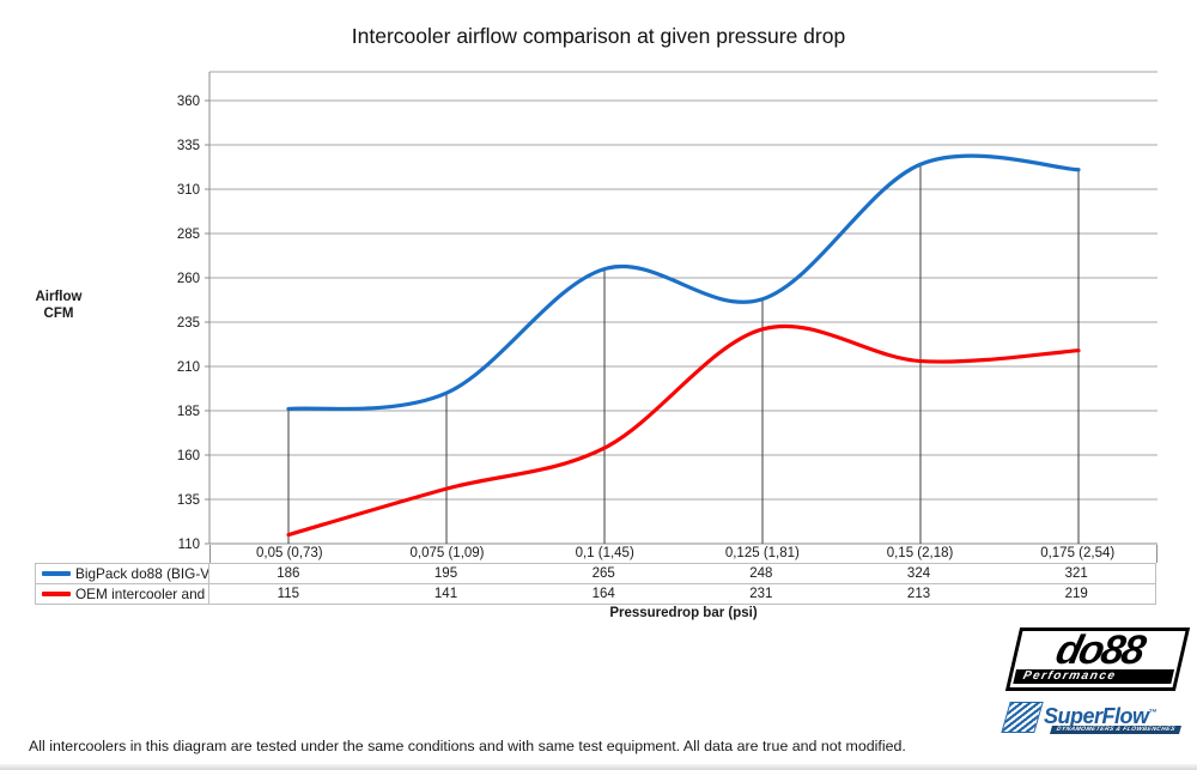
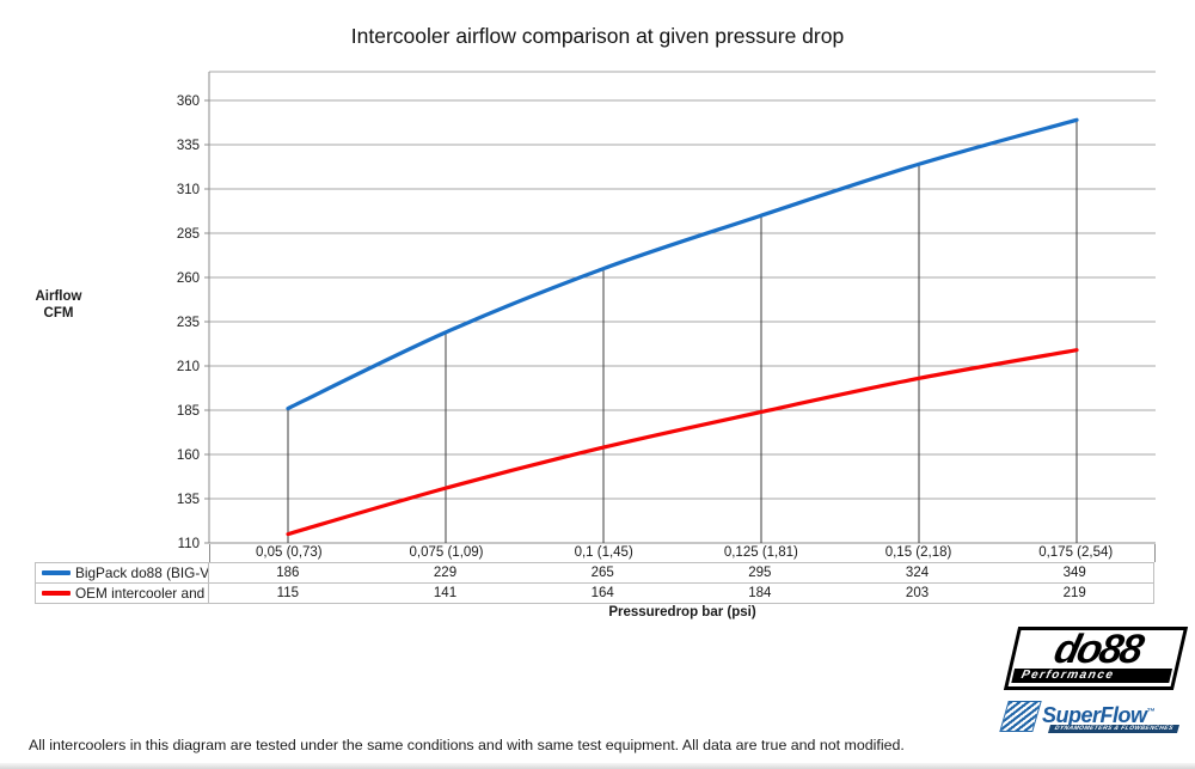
BigPack do88 (BIG-V70)/0,075 (1,09): 195 -> 229
BigPack do88 (BIG-V70)/0,125 (1,81): 248 -> 295
OEM intercooler and pipes/0,125 (1,81): 231 -> 184
OEM intercooler and pipes/0,15 (2,18): 213 -> 203
BigPack do88 (BIG-V70)/0,175 (2,54): 321 -> 349
